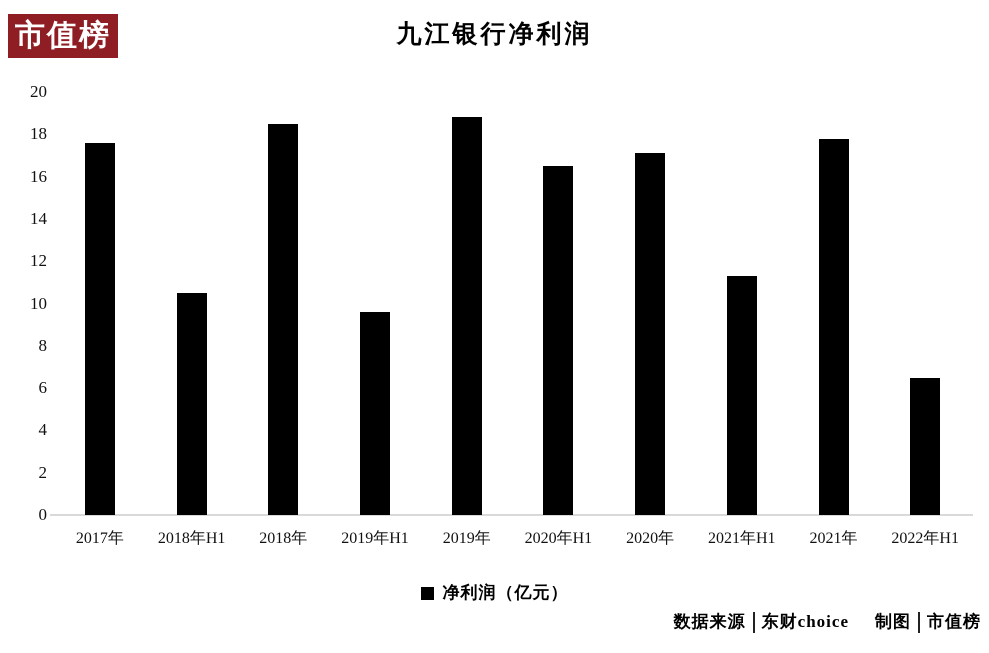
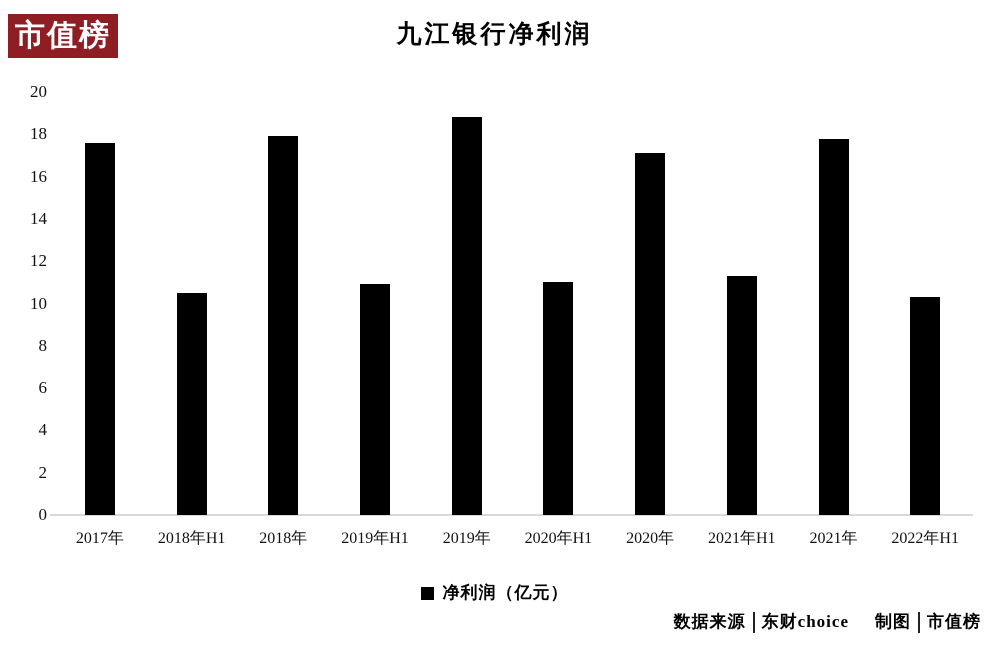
2018年: 18.5 -> 17.9
2019年H1: 9.6 -> 10.9
2020年H1: 16.5 -> 11.0
2022年H1: 6.5 -> 10.3
